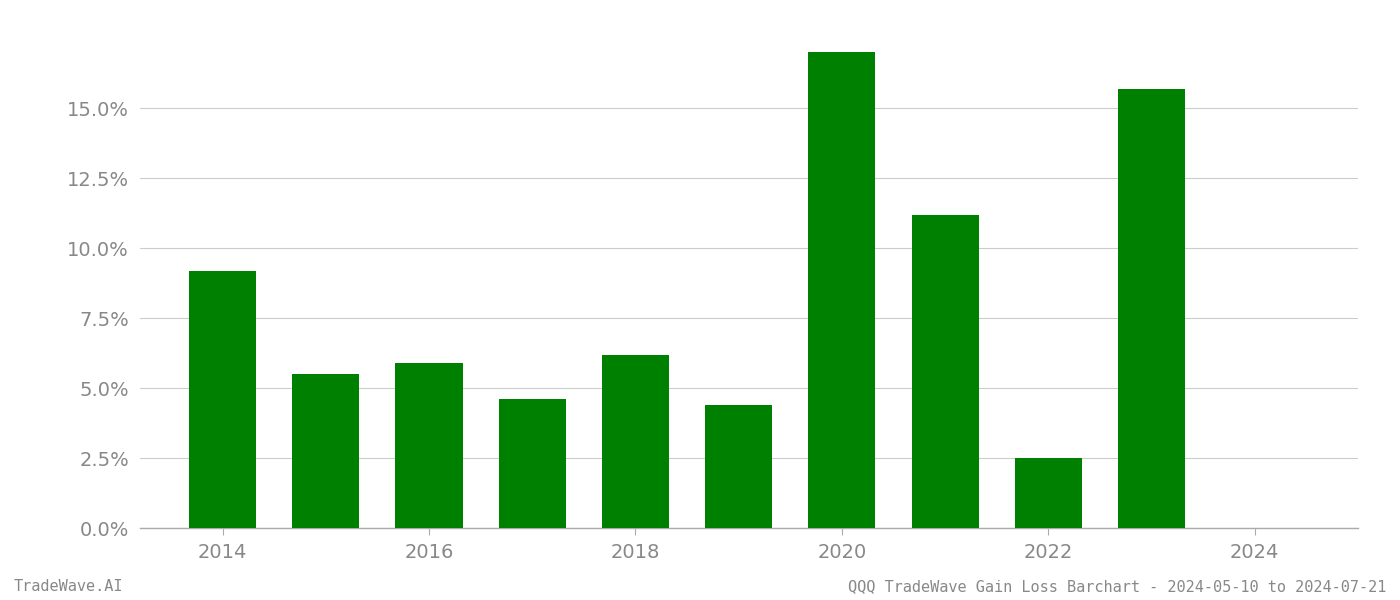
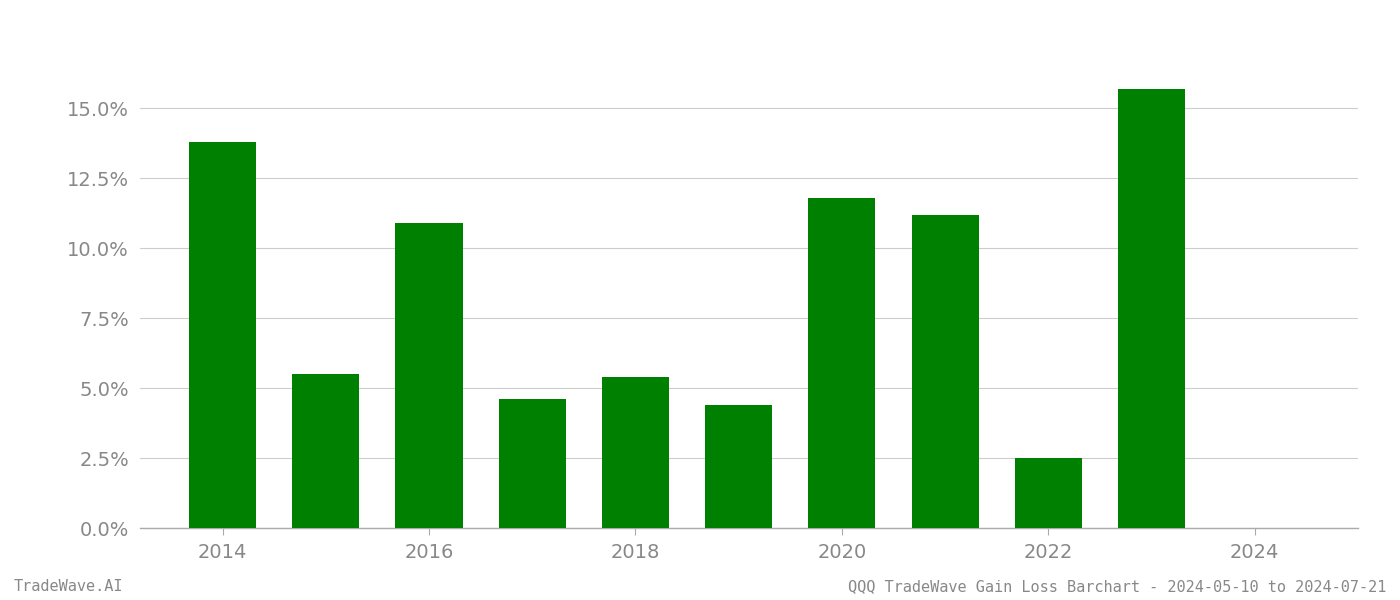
2014: 9.2% -> 13.8%
2016: 5.9% -> 10.9%
2018: 6.2% -> 5.4%
2020: 17.0% -> 11.8%
